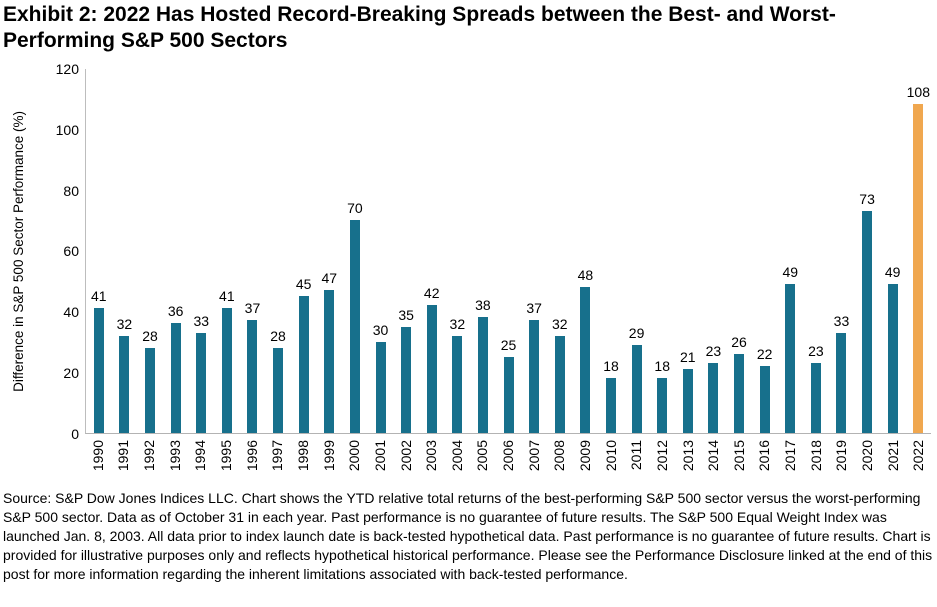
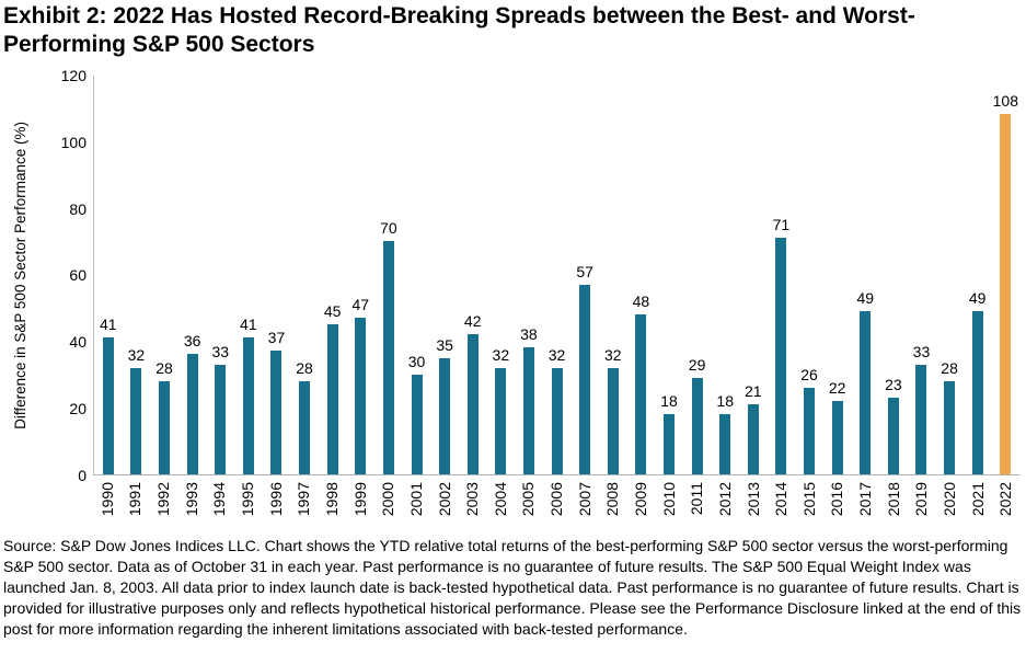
2006: 25 -> 32
2007: 37 -> 57
2014: 23 -> 71
2020: 73 -> 28
